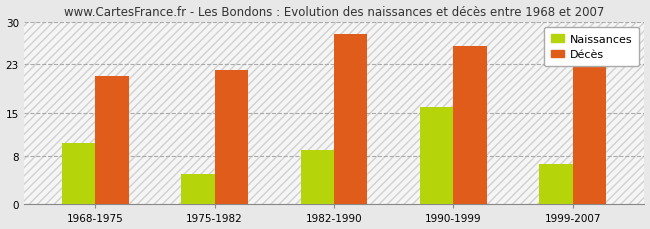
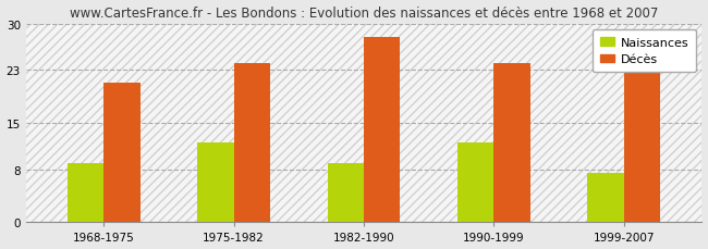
Naissances/1968-1975: 10.0 -> 9.0
Naissances/1975-1982: 5.0 -> 12.0
Décès/1975-1982: 22 -> 24
Naissances/1990-1999: 16.0 -> 12.0
Décès/1990-1999: 26 -> 24
Naissances/1999-2007: 6.6 -> 7.5
